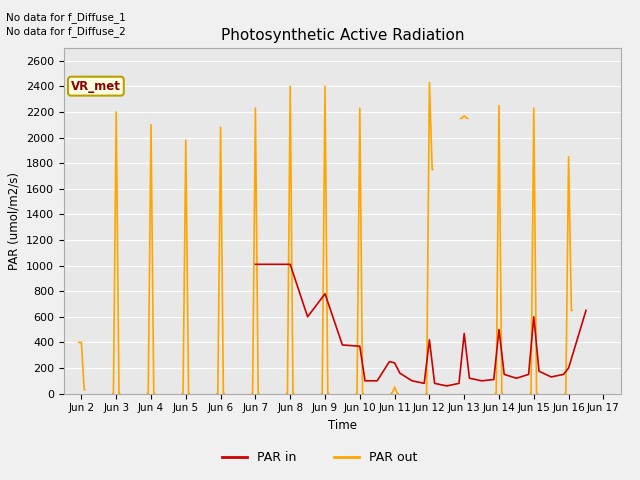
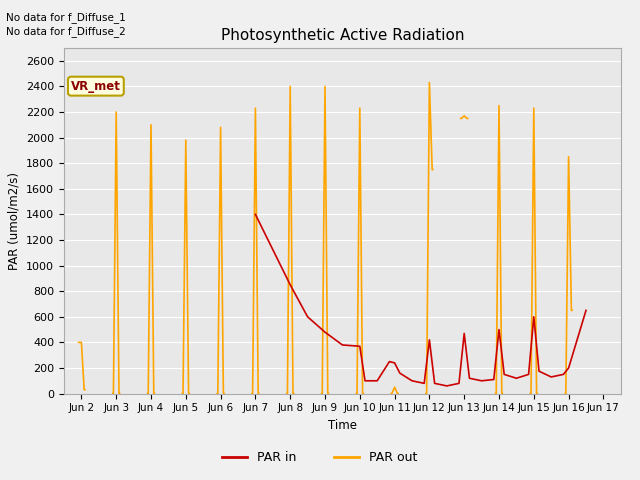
PAR in/Jun 7: 1010 -> 1400
PAR in/Jun 8: 1010 -> 850
PAR in/Jun 9: 780 -> 480
